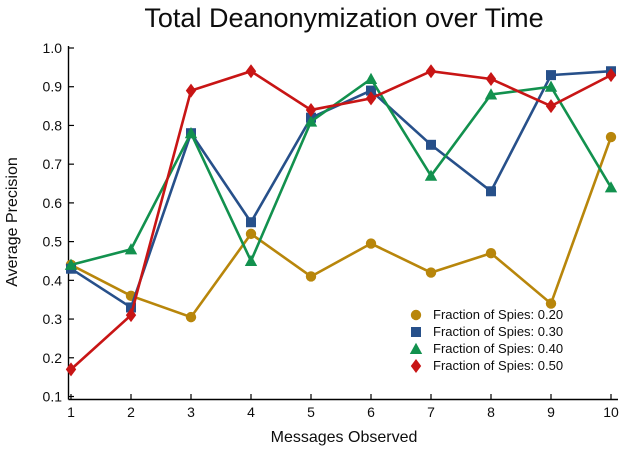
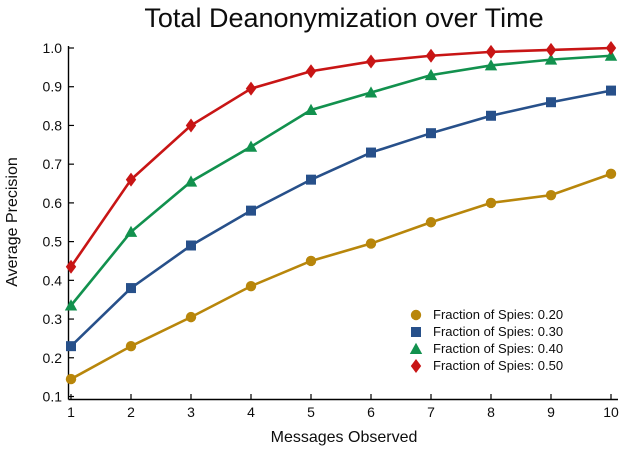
Fraction of Spies: 0.20/1: 0.44 -> 0.14
Fraction of Spies: 0.30/1: 0.43 -> 0.23
Fraction of Spies: 0.40/1: 0.44 -> 0.34
Fraction of Spies: 0.50/1: 0.17 -> 0.43
Fraction of Spies: 0.20/2: 0.36 -> 0.23
Fraction of Spies: 0.30/2: 0.33 -> 0.38
Fraction of Spies: 0.40/2: 0.48 -> 0.53
Fraction of Spies: 0.50/2: 0.31 -> 0.66
Fraction of Spies: 0.30/3: 0.78 -> 0.49
Fraction of Spies: 0.40/3: 0.78 -> 0.66
Fraction of Spies: 0.50/3: 0.89 -> 0.80
Fraction of Spies: 0.20/4: 0.52 -> 0.39
Fraction of Spies: 0.30/4: 0.55 -> 0.58
Fraction of Spies: 0.40/4: 0.45 -> 0.74
Fraction of Spies: 0.50/4: 0.94 -> 0.90
Fraction of Spies: 0.20/5: 0.41 -> 0.45
Fraction of Spies: 0.30/5: 0.82 -> 0.66
Fraction of Spies: 0.40/5: 0.81 -> 0.84
Fraction of Spies: 0.50/5: 0.84 -> 0.94
Fraction of Spies: 0.30/6: 0.89 -> 0.73
Fraction of Spies: 0.40/6: 0.92 -> 0.89
Fraction of Spies: 0.50/6: 0.87 -> 0.96
Fraction of Spies: 0.20/7: 0.42 -> 0.55
Fraction of Spies: 0.30/7: 0.75 -> 0.78
Fraction of Spies: 0.40/7: 0.67 -> 0.93
Fraction of Spies: 0.50/7: 0.94 -> 0.98
Fraction of Spies: 0.20/8: 0.47 -> 0.60
Fraction of Spies: 0.30/8: 0.63 -> 0.82
Fraction of Spies: 0.40/8: 0.88 -> 0.95
Fraction of Spies: 0.50/8: 0.92 -> 0.99
Fraction of Spies: 0.20/9: 0.34 -> 0.62
Fraction of Spies: 0.30/9: 0.93 -> 0.86
Fraction of Spies: 0.40/9: 0.90 -> 0.97
Fraction of Spies: 0.50/9: 0.85 -> 0.99
Fraction of Spies: 0.20/10: 0.77 -> 0.68
Fraction of Spies: 0.30/10: 0.94 -> 0.89
Fraction of Spies: 0.40/10: 0.64 -> 0.98
Fraction of Spies: 0.50/10: 0.93 -> 1.00
